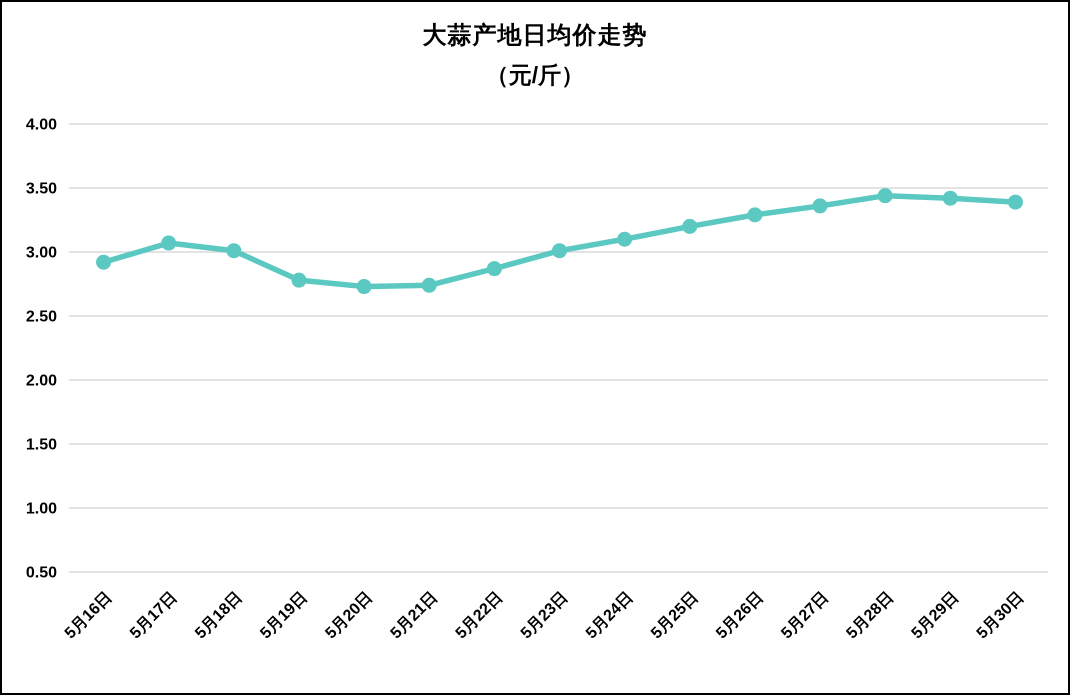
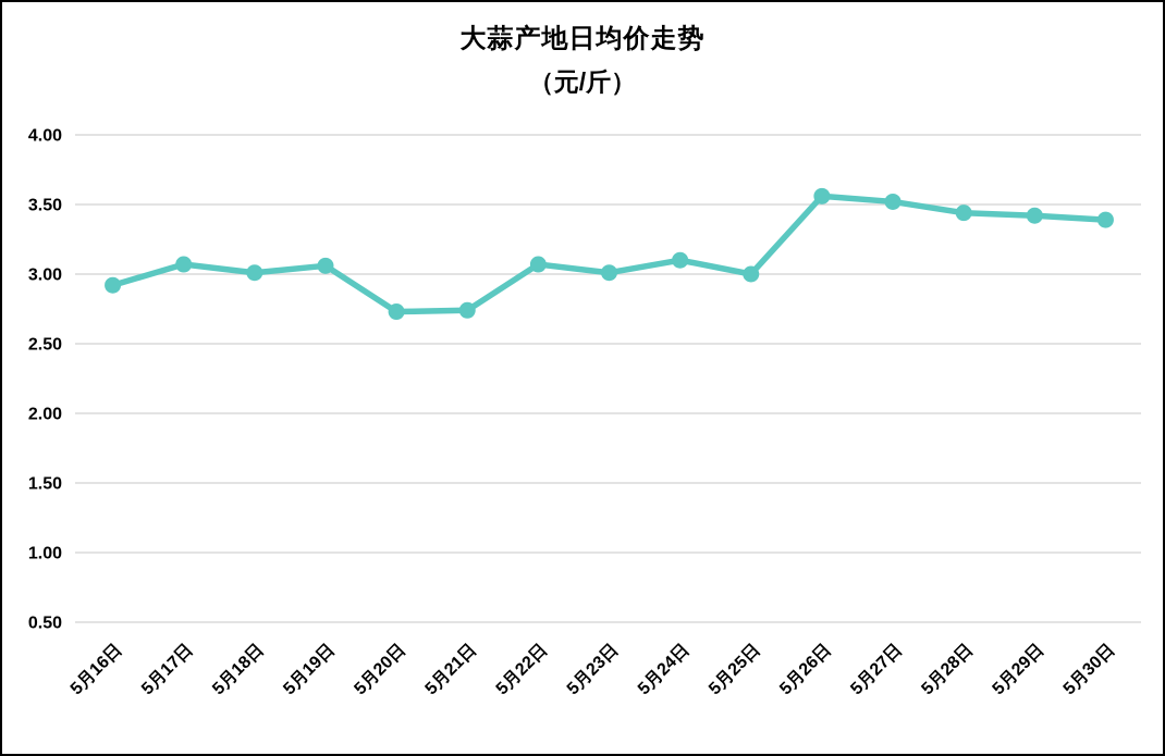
5月19日: 2.78 -> 3.06
5月22日: 2.87 -> 3.07
5月25日: 3.20 -> 3.00
5月26日: 3.29 -> 3.56
5月27日: 3.36 -> 3.52
